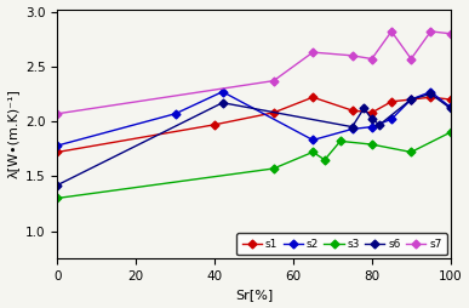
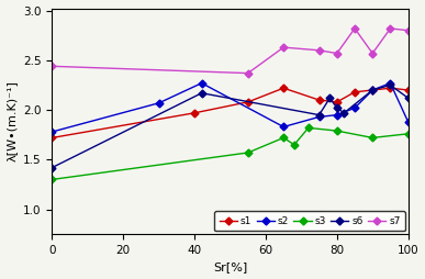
s7/0: 2.07 -> 2.44
s2/100: 2.13 -> 1.88
s3/100: 1.90 -> 1.76
